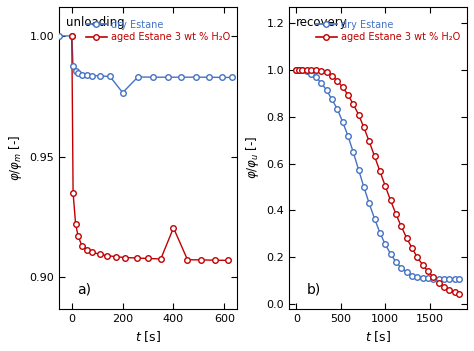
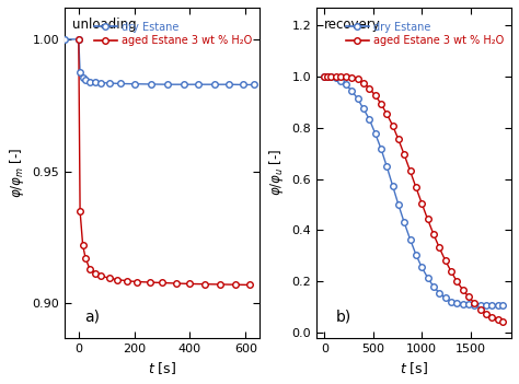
dry Estane/200: 0.9765 -> 0.9831
aged Estane 3 wt % H₂O/400: 0.9205 -> 0.9074
